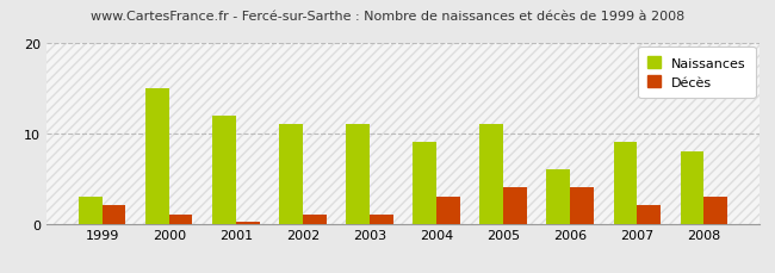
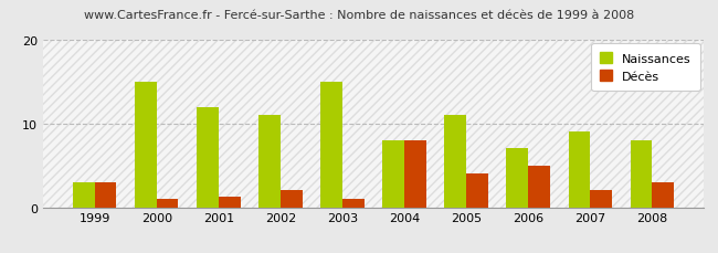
Décès/1999: 2.0 -> 3.0
Décès/2001: 0.2 -> 1.2
Décès/2002: 1.0 -> 2.0
Naissances/2003: 11 -> 15
Naissances/2004: 9 -> 8
Décès/2004: 3.0 -> 8.0
Naissances/2006: 6 -> 7
Décès/2006: 4.0 -> 5.0
